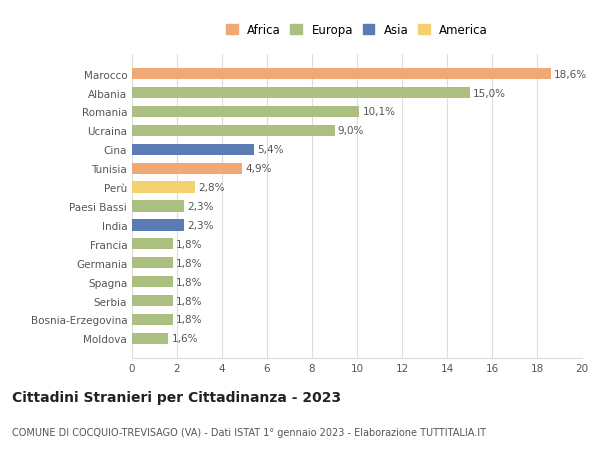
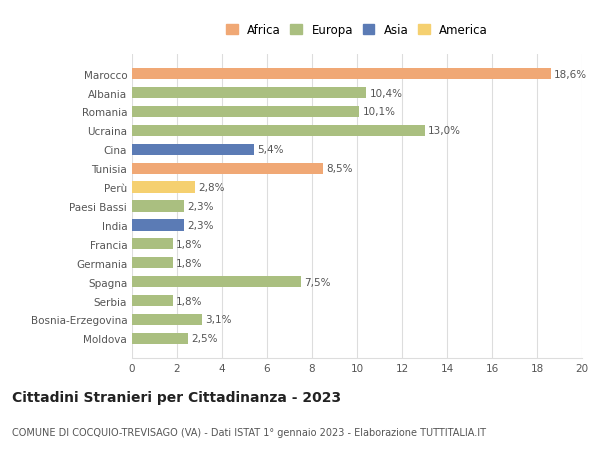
Albania: 15,0% -> 10,4%
Ucraina: 9,0% -> 13,0%
Tunisia: 4,9% -> 8,5%
Spagna: 1,8% -> 7,5%
Bosnia-Erzegovina: 1,8% -> 3,1%
Moldova: 1,6% -> 2,5%
